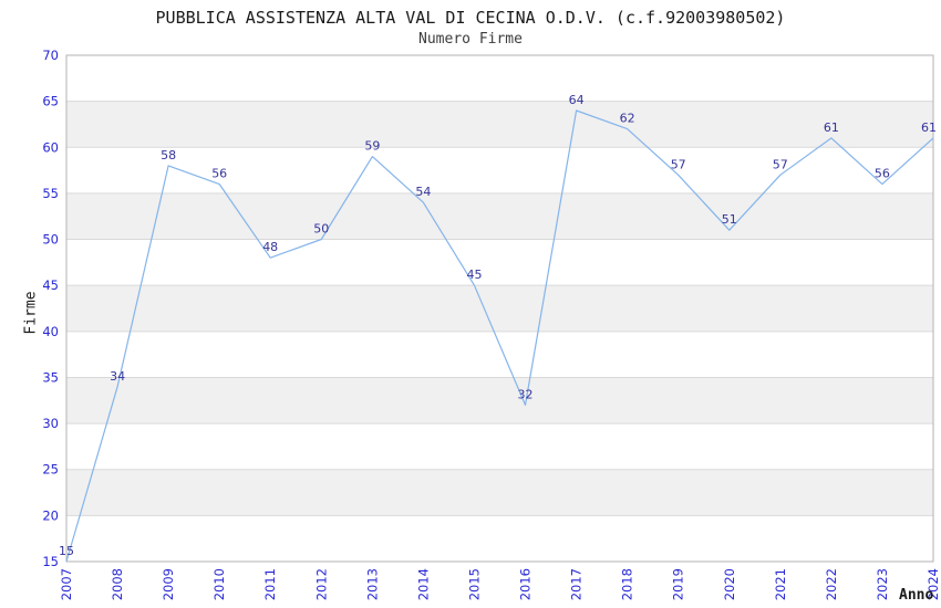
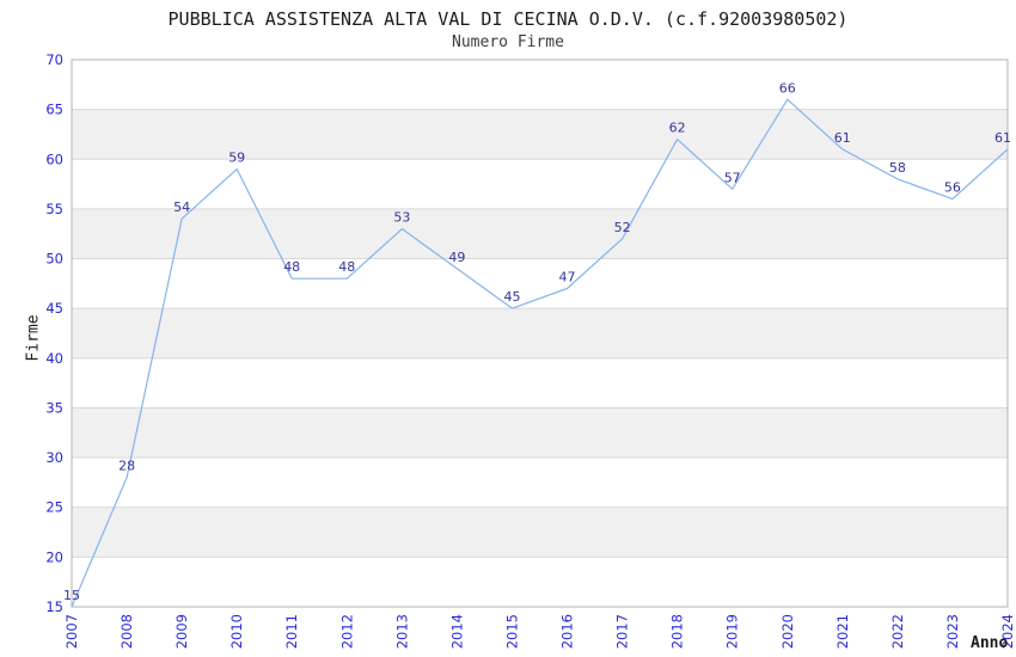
2008: 34 -> 28
2009: 58 -> 54
2010: 56 -> 59
2012: 50 -> 48
2013: 59 -> 53
2014: 54 -> 49
2016: 32 -> 47
2017: 64 -> 52
2020: 51 -> 66
2021: 57 -> 61
2022: 61 -> 58
